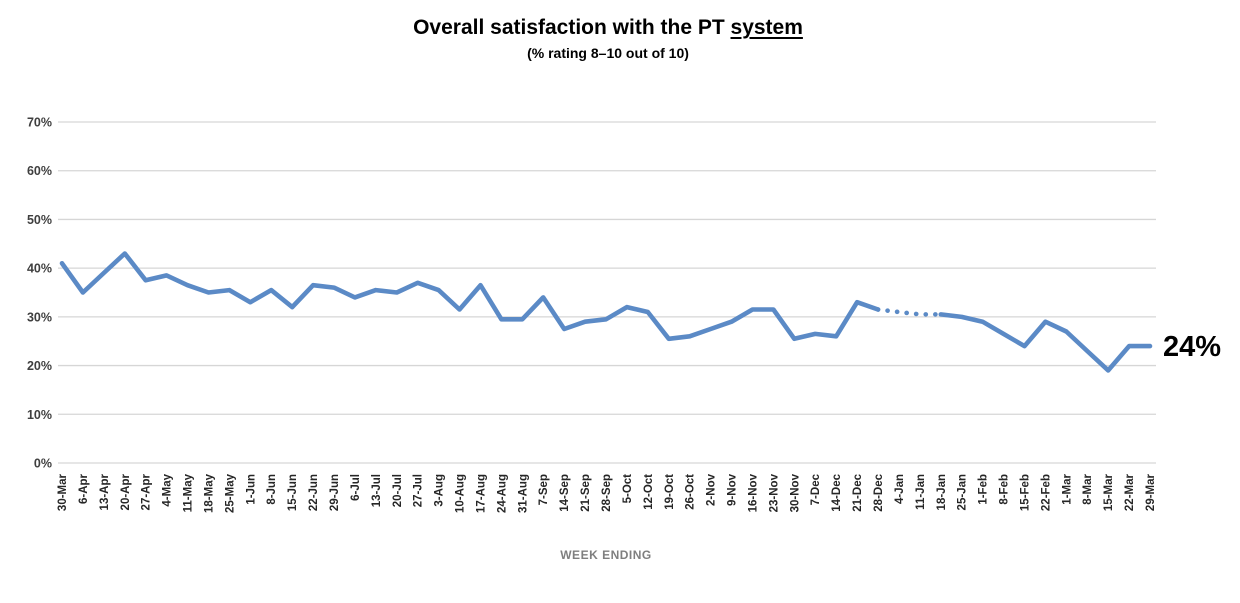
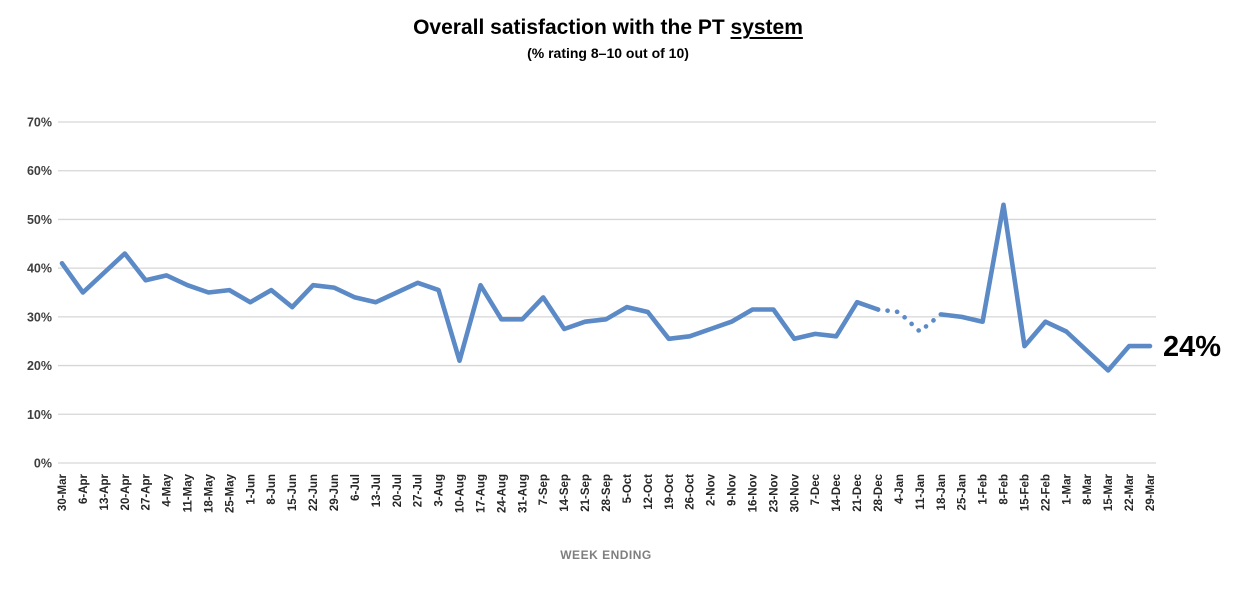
13-Jul: 36% -> 33%
10-Aug: 32% -> 21%
11-Jan: 30% -> 27%
8-Feb: 26% -> 53%
